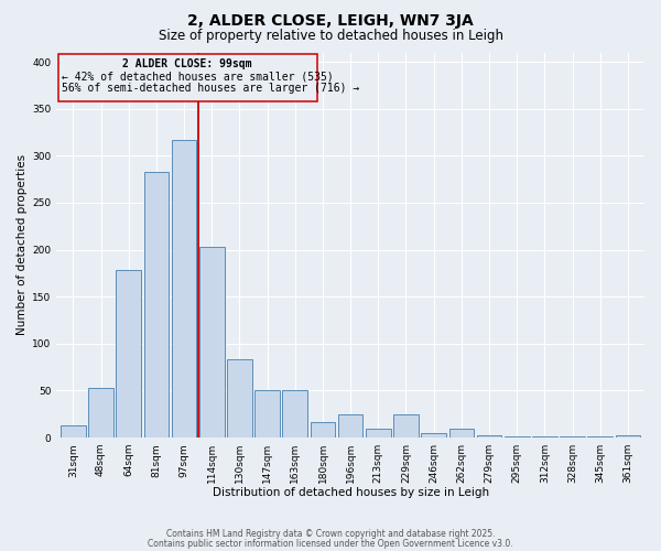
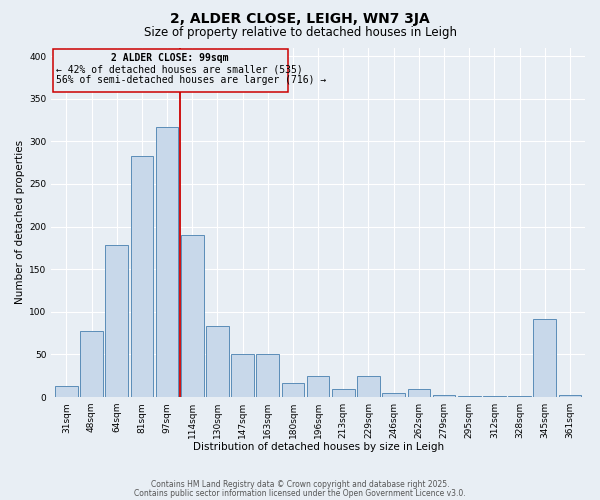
48sqm: 53 -> 78
114sqm: 203 -> 190
345sqm: 1 -> 92
